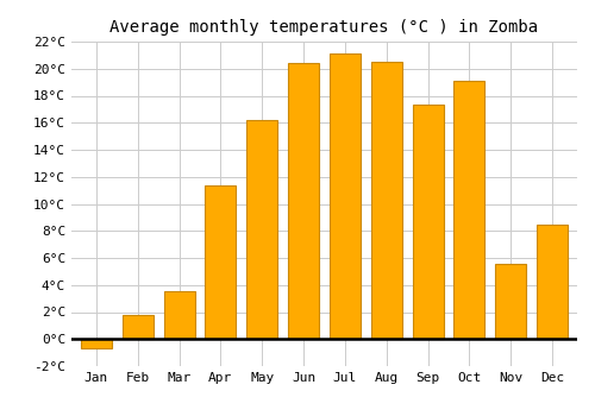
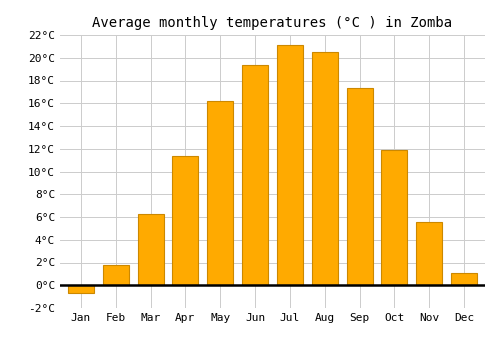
Mar: 3.5°C -> 6.3°C
Jun: 20.4°C -> 19.4°C
Oct: 19.1°C -> 11.9°C
Dec: 8.5°C -> 1.1°C
